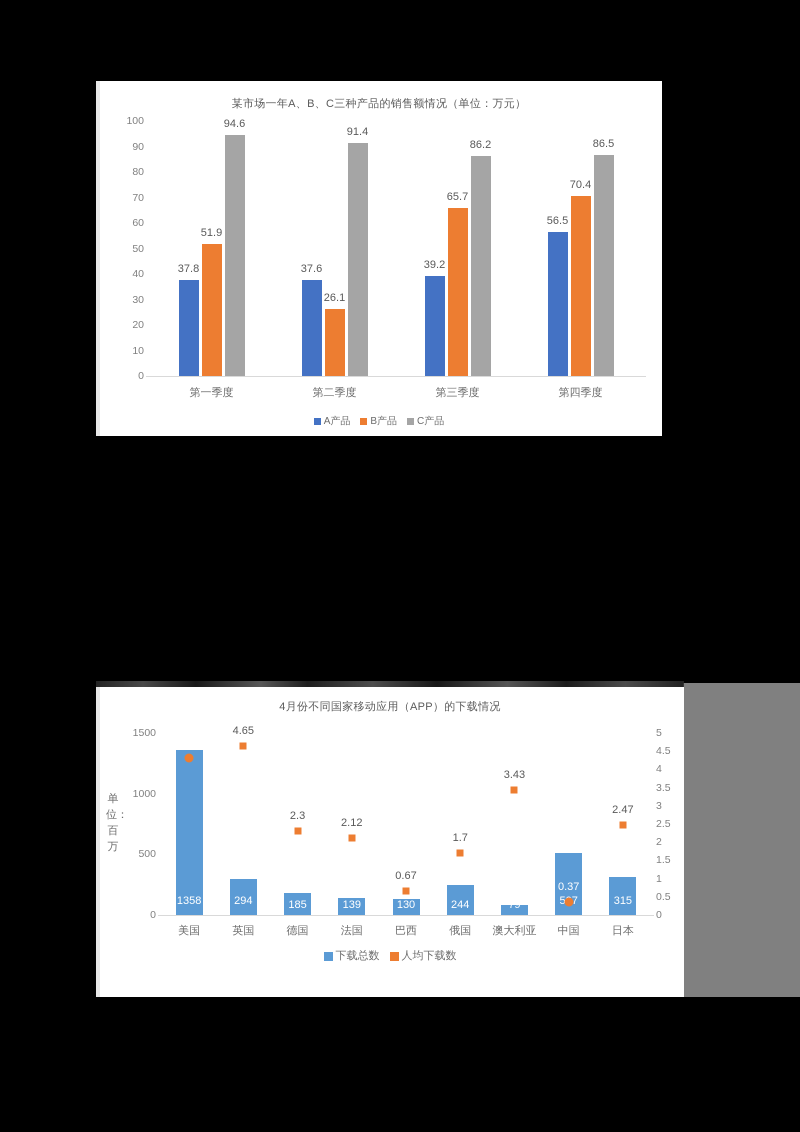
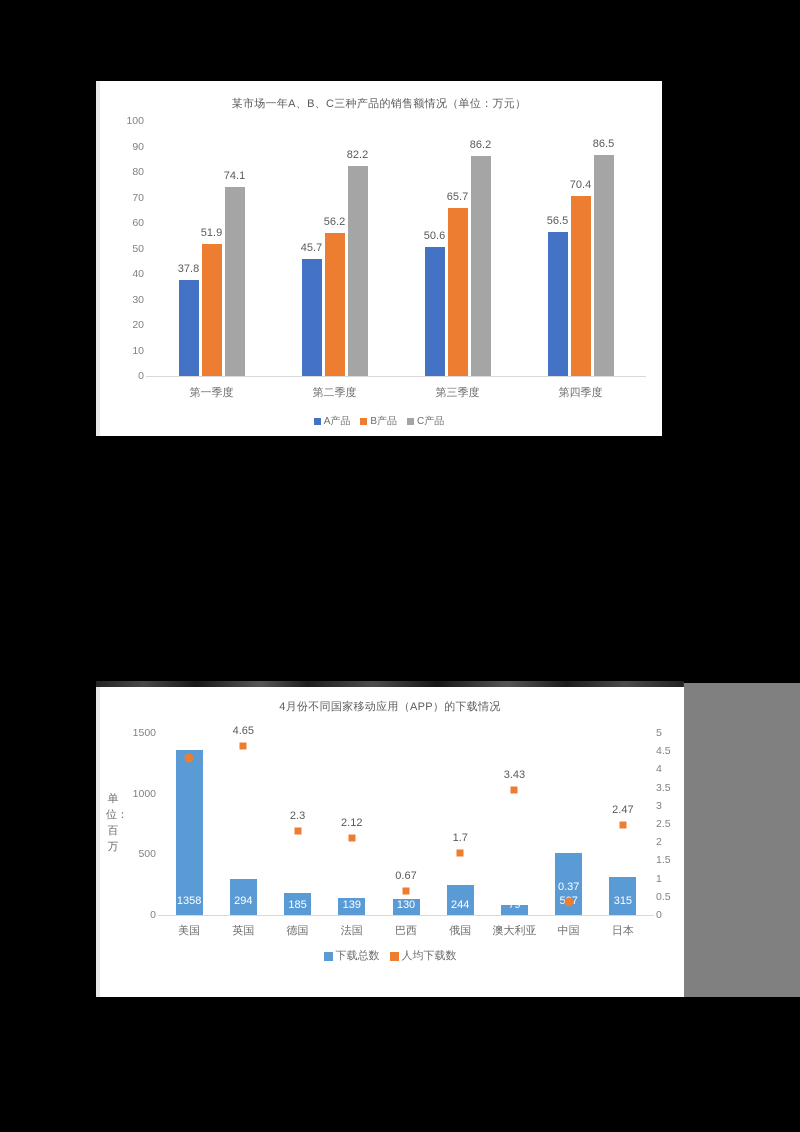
某市场一年A、B、C三种产品的销售额情况（单位：万元）/C产品/第一季度: 94.6 -> 74.1
某市场一年A、B、C三种产品的销售额情况（单位：万元）/A产品/第二季度: 37.6 -> 45.7
某市场一年A、B、C三种产品的销售额情况（单位：万元）/B产品/第二季度: 26.1 -> 56.2
某市场一年A、B、C三种产品的销售额情况（单位：万元）/C产品/第二季度: 91.4 -> 82.2
某市场一年A、B、C三种产品的销售额情况（单位：万元）/A产品/第三季度: 39.2 -> 50.6
